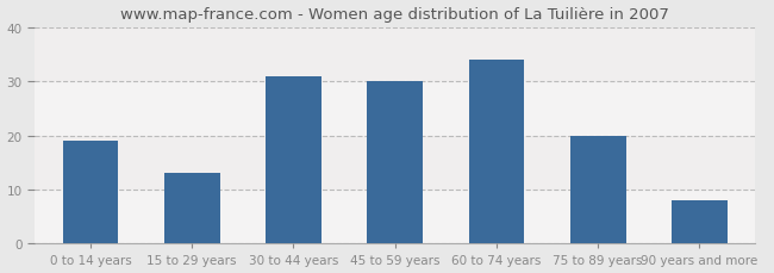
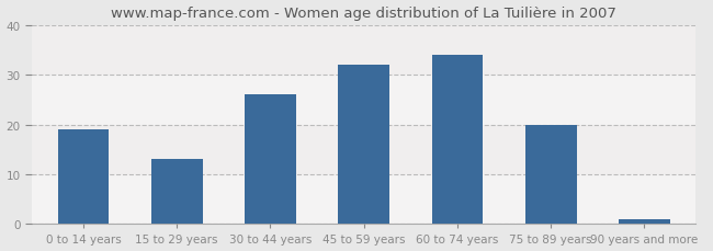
30 to 44 years: 31 -> 26
45 to 59 years: 30 -> 32
90 years and more: 8 -> 1
